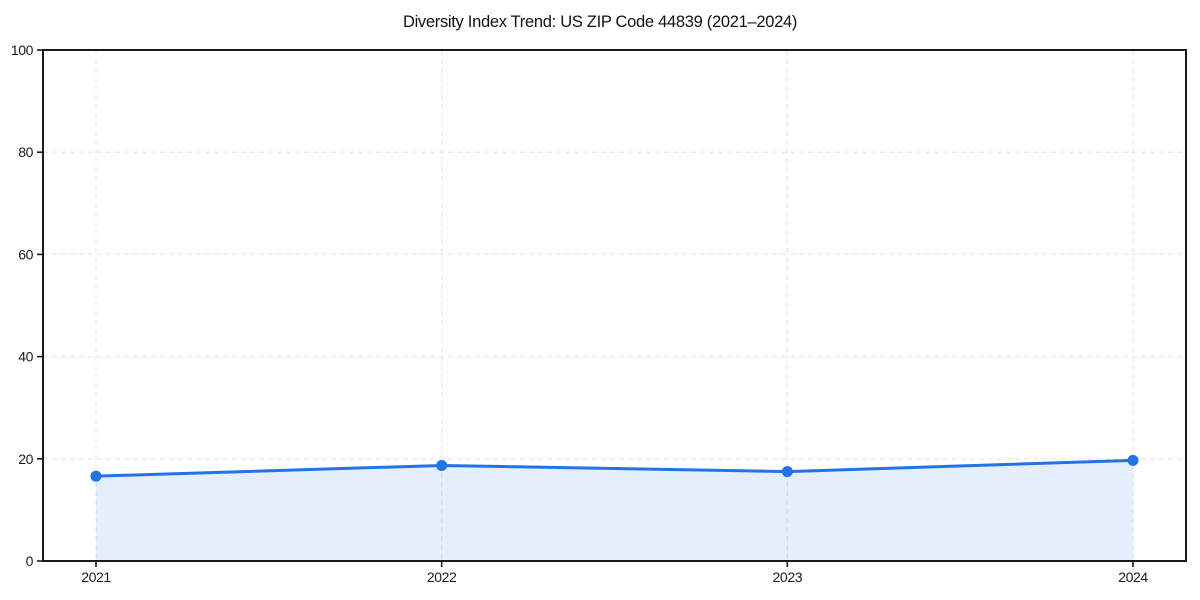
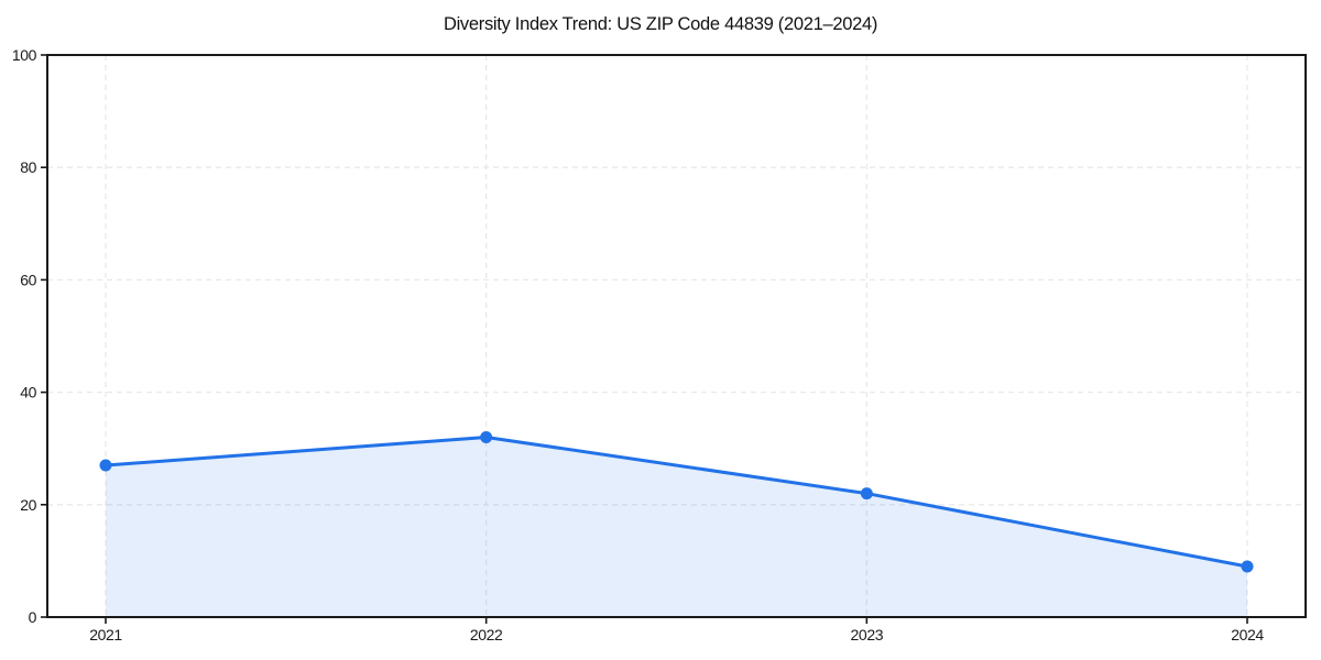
2021: 17 -> 27
2022: 19 -> 32
2023: 18 -> 22
2024: 20 -> 9
